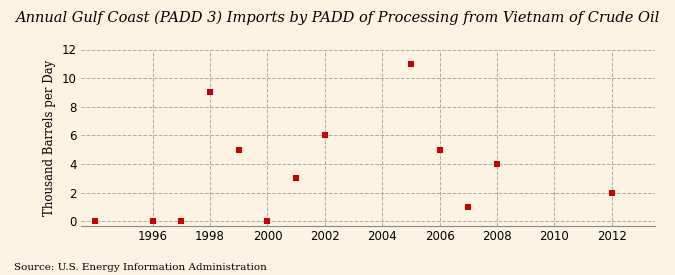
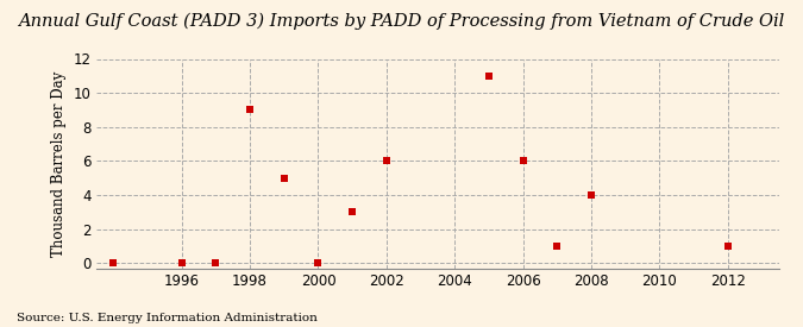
2006: 5 -> 6
2012: 2 -> 1
